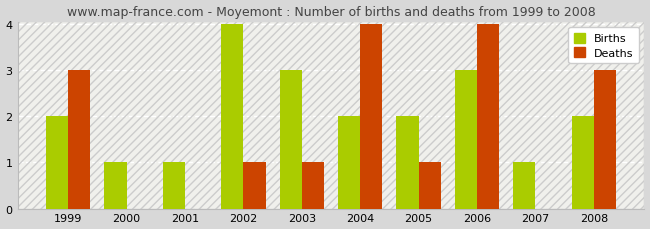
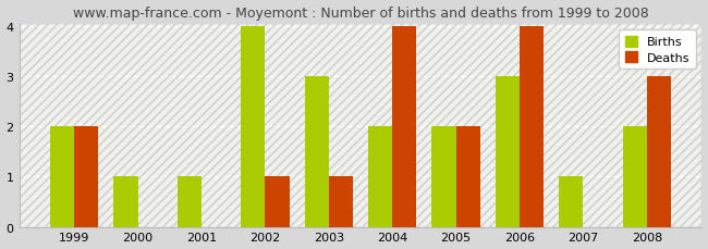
Deaths/1999: 3 -> 2
Deaths/2005: 1 -> 2
